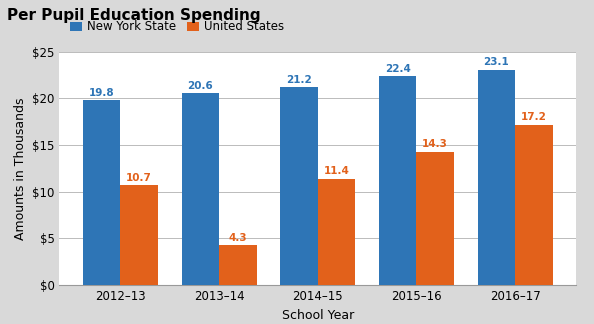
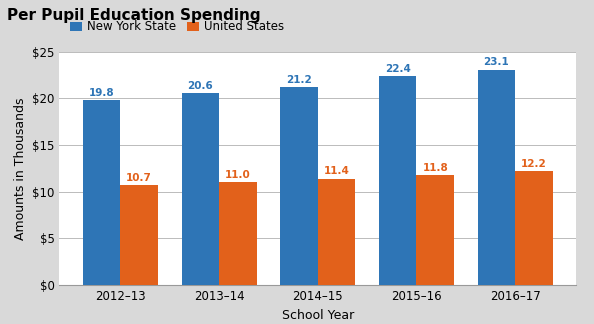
United States/2013–14: 4.3 -> 11.0
United States/2015–16: 14.3 -> 11.8
United States/2016–17: 17.2 -> 12.2
